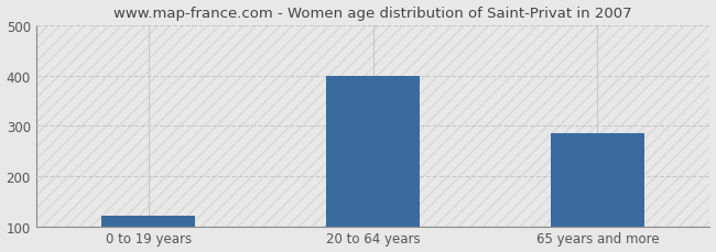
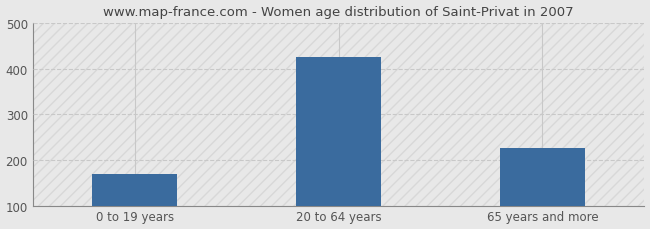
0 to 19 years: 120 -> 170
20 to 64 years: 400 -> 425
65 years and more: 285 -> 226
